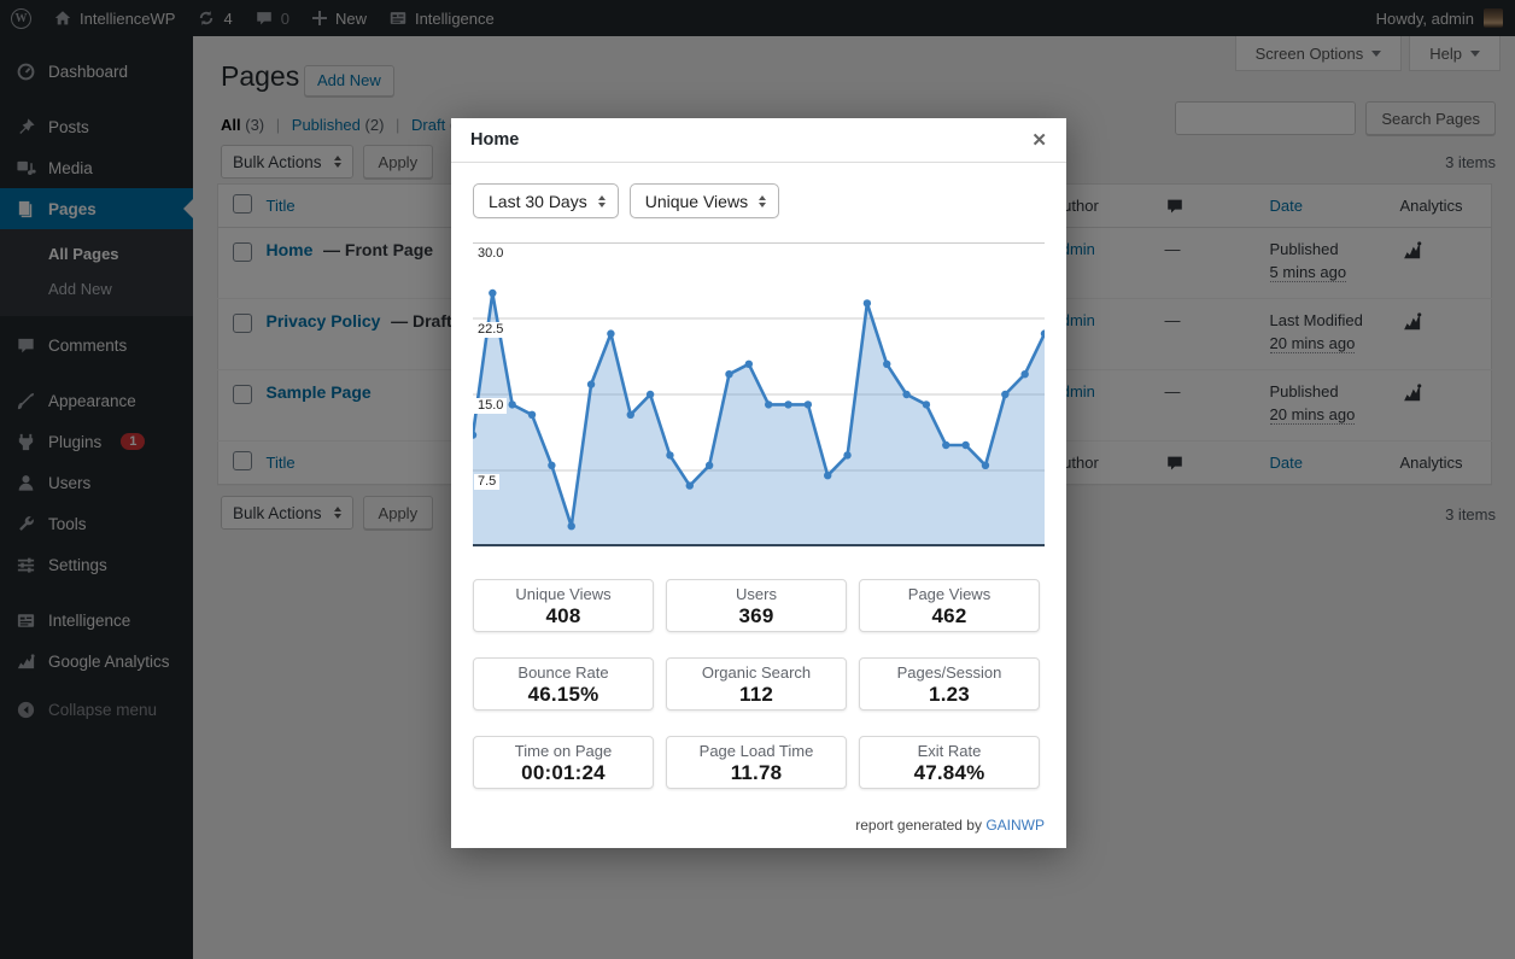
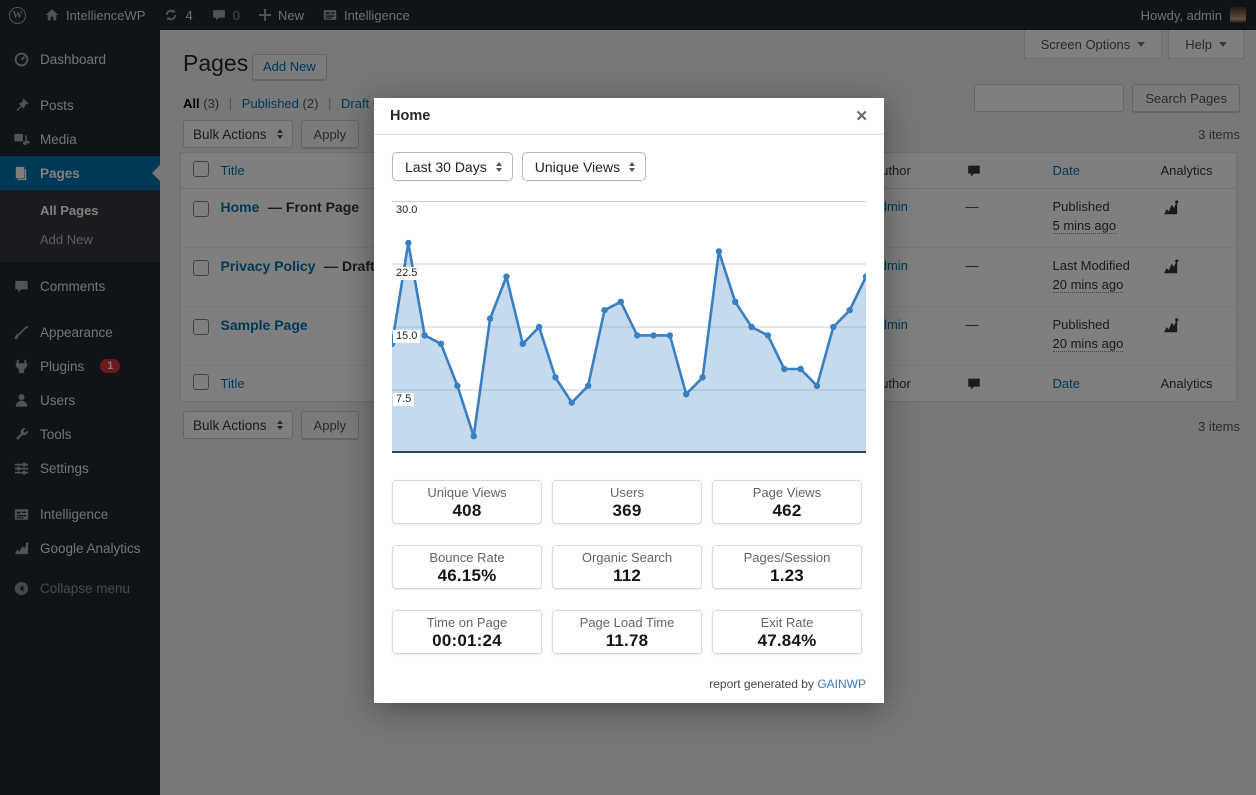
1: 11 -> 13
